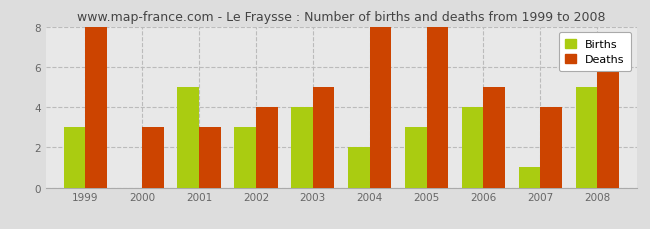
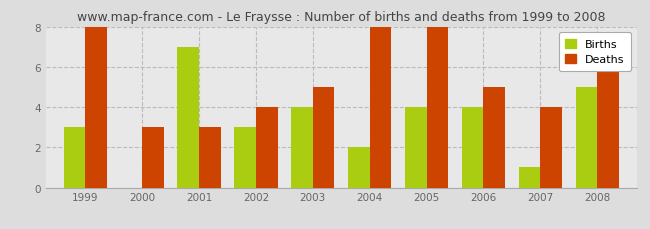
Births/2001: 5 -> 7
Births/2005: 3 -> 4
